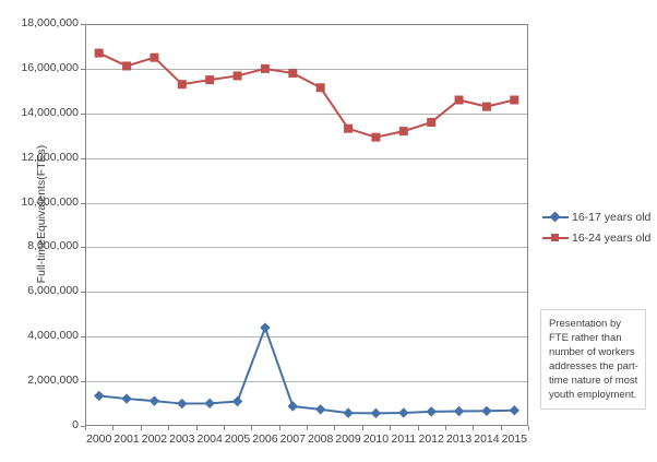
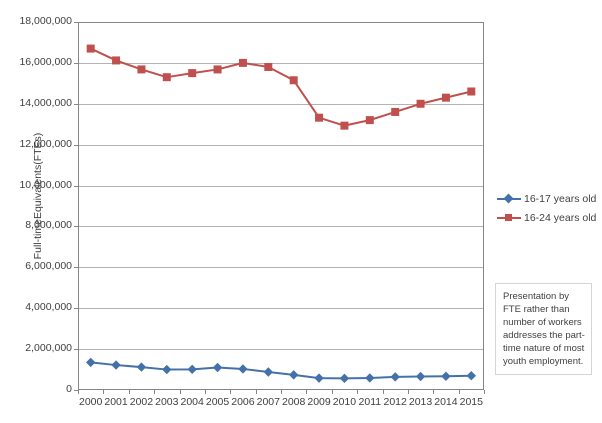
16-24 years old/2002: 16500000 -> 15700000
16-17 years old/2006: 4400000 -> 1000000
16-24 years old/2013: 14600000 -> 14000000
